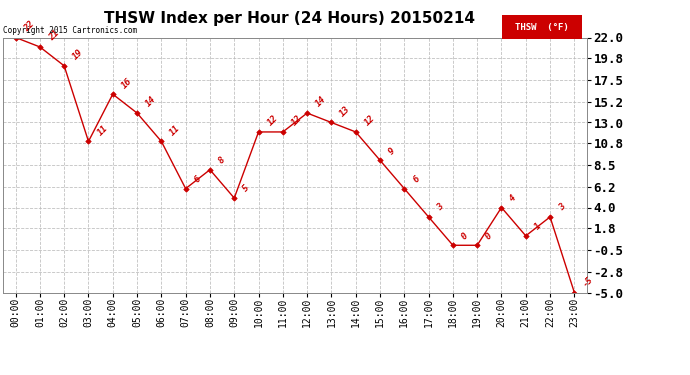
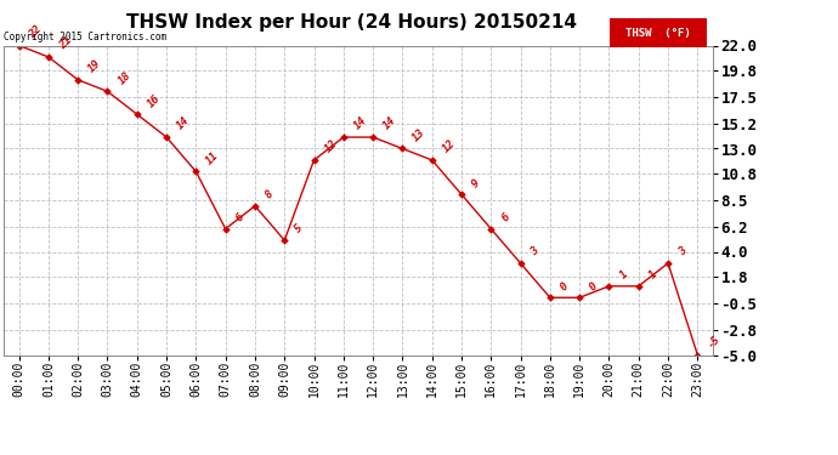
03:00: 11 -> 18
11:00: 12 -> 14
20:00: 4 -> 1
